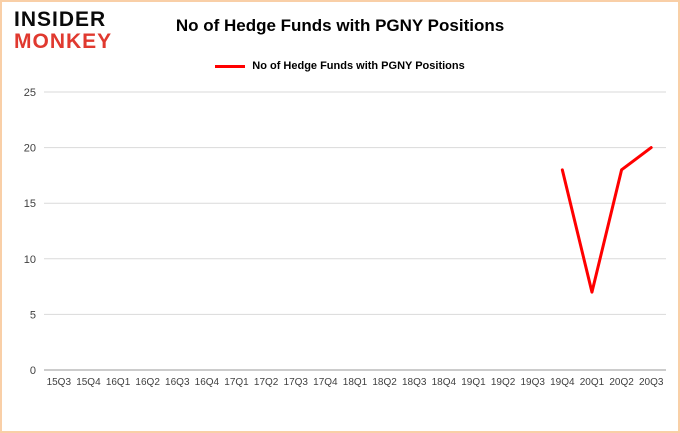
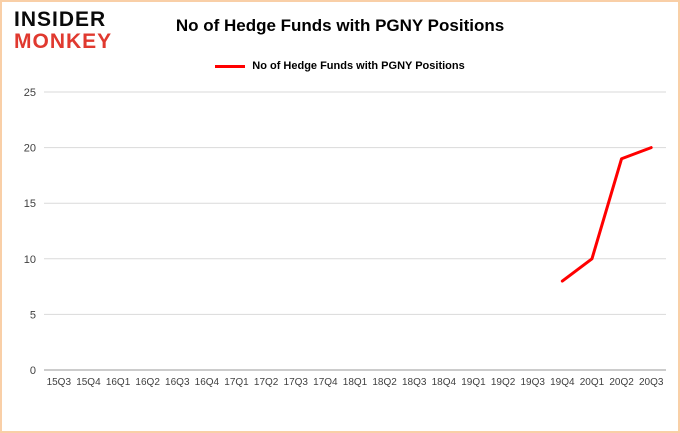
19Q4: 18 -> 8
20Q1: 7 -> 10
20Q2: 18 -> 19
